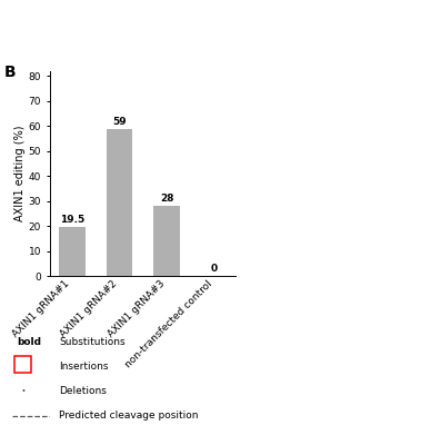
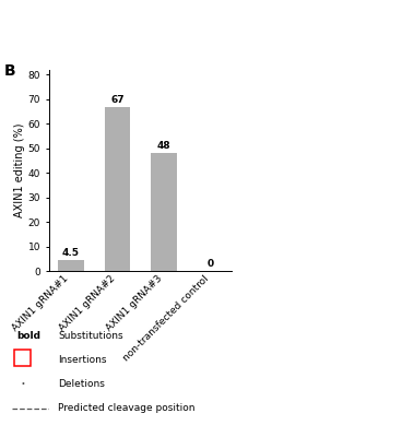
AXIN1 gRNA#1: 19.5 -> 4.5
AXIN1 gRNA#2: 59 -> 67
AXIN1 gRNA#3: 28 -> 48
